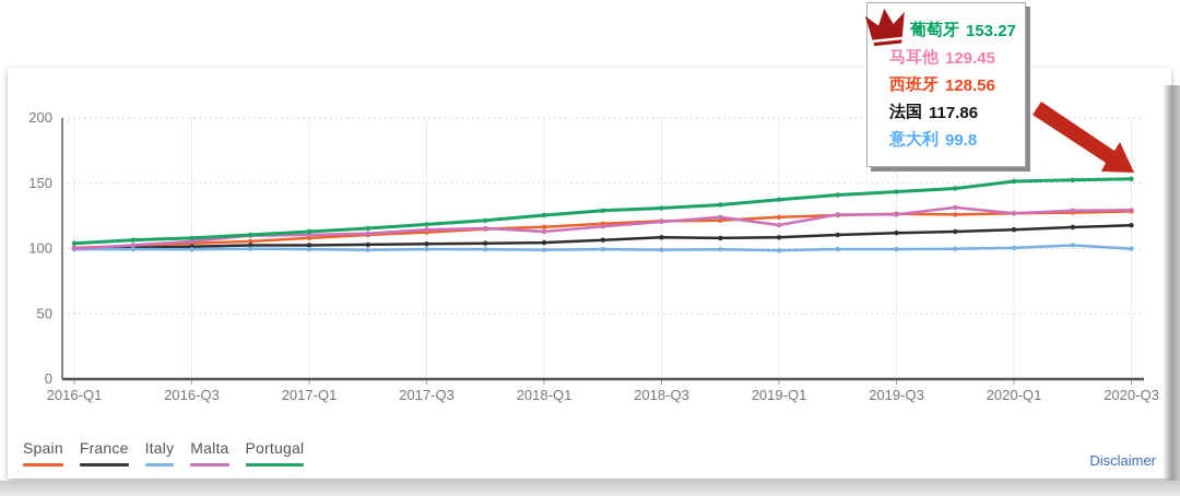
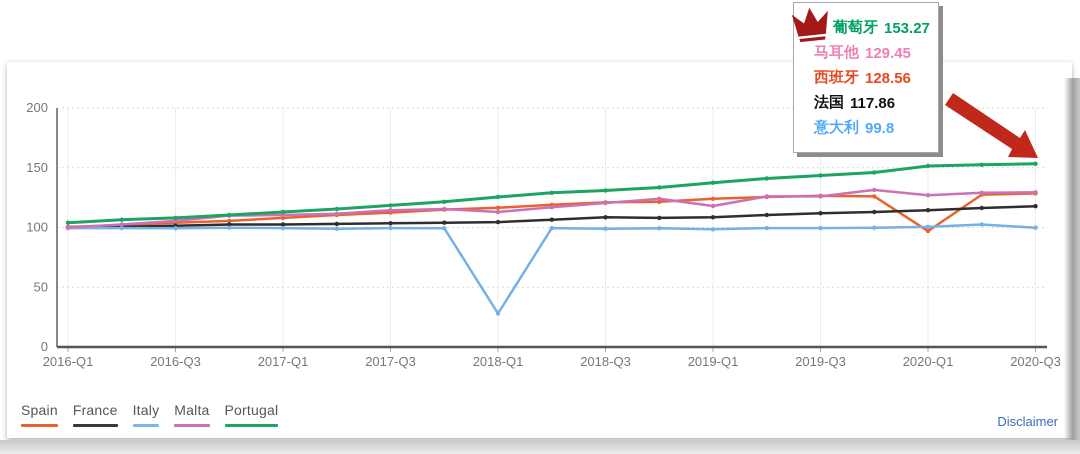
Italy/2018-Q1: 99 -> 28
Spain/2020-Q1: 127 -> 97
